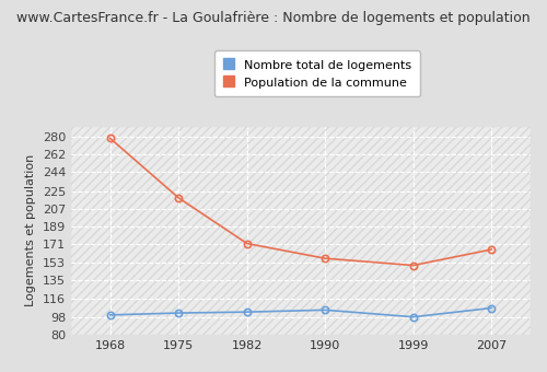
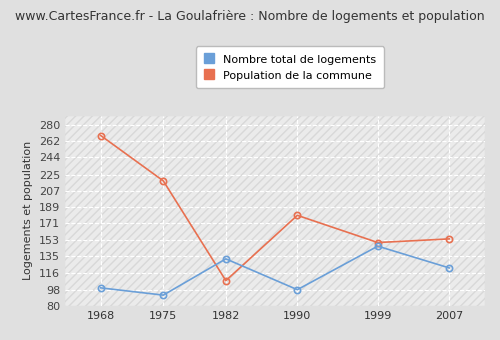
Population de la commune/1968: 278 -> 268
Nombre total de logements/1975: 102 -> 92
Nombre total de logements/1982: 103 -> 132
Population de la commune/1982: 172 -> 108
Nombre total de logements/1990: 105 -> 98
Population de la commune/1990: 157 -> 180
Nombre total de logements/1999: 98 -> 146
Nombre total de logements/2007: 107 -> 122
Population de la commune/2007: 166 -> 154
